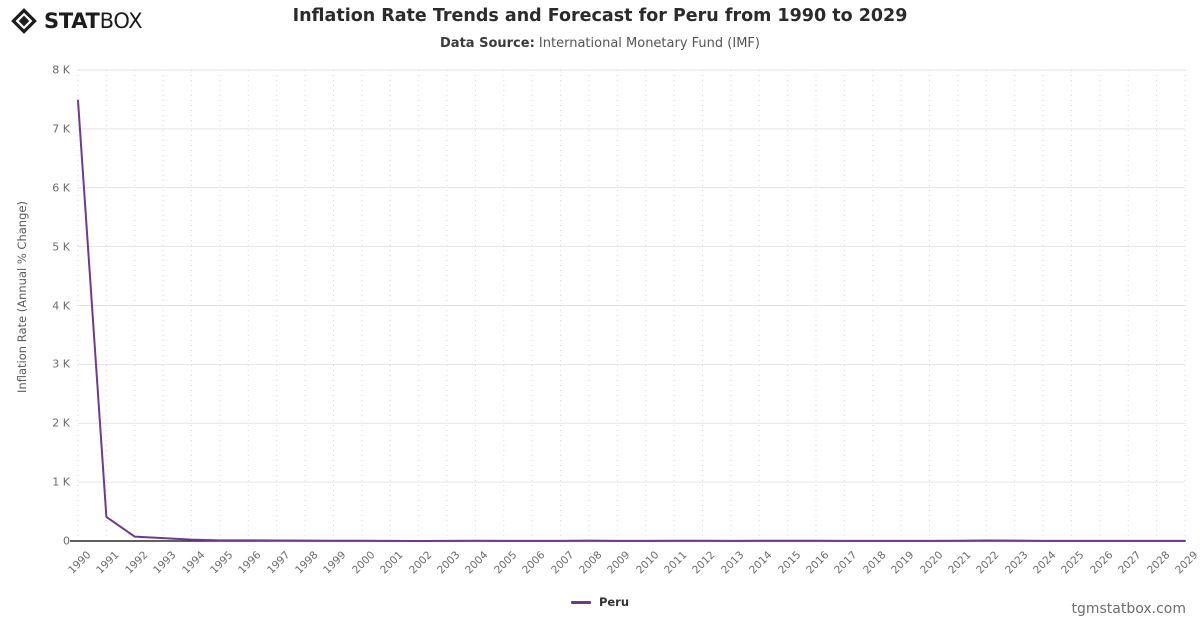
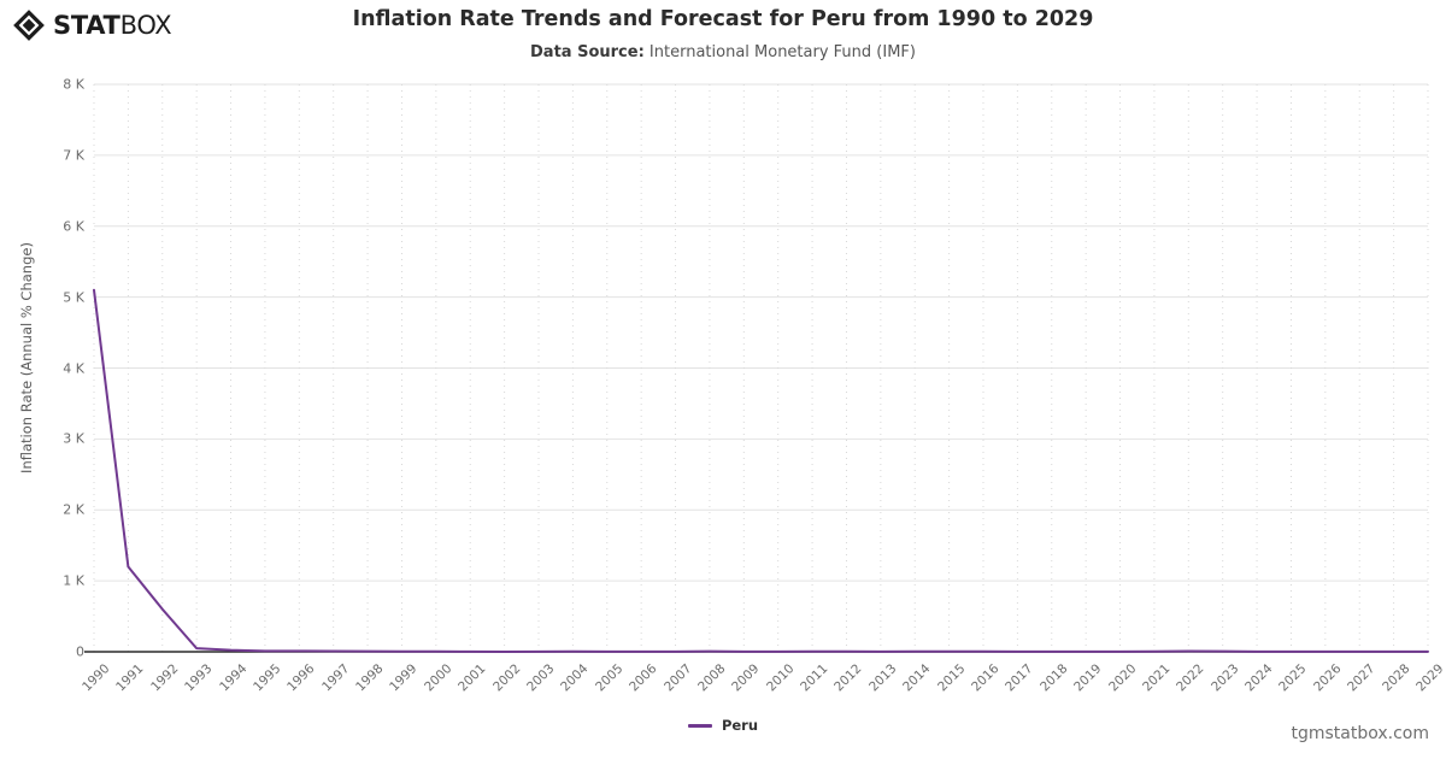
1990: 7.5K -> 5.1K
1991: 0.4K -> 1.2K
1992: 0.1K -> 0.6K
